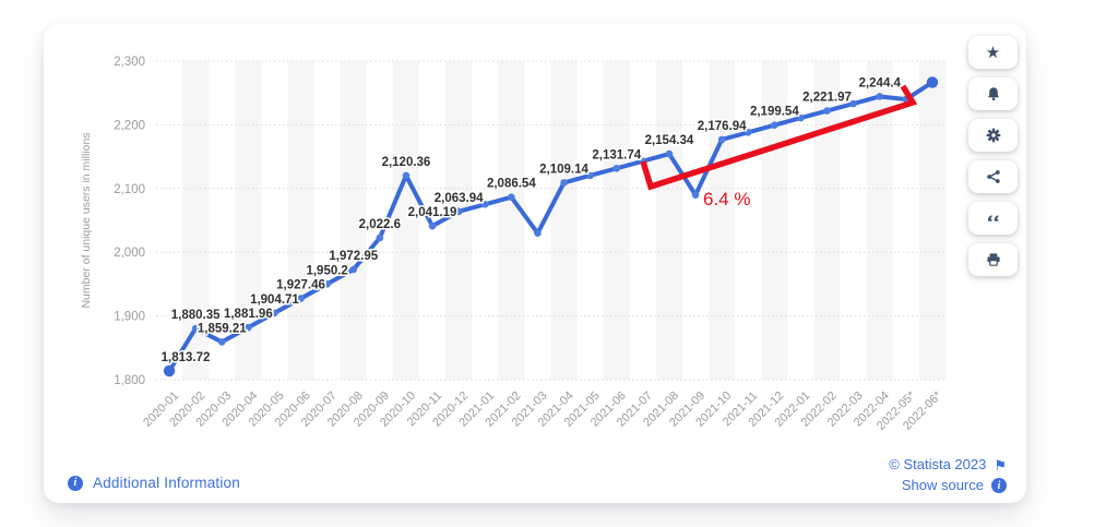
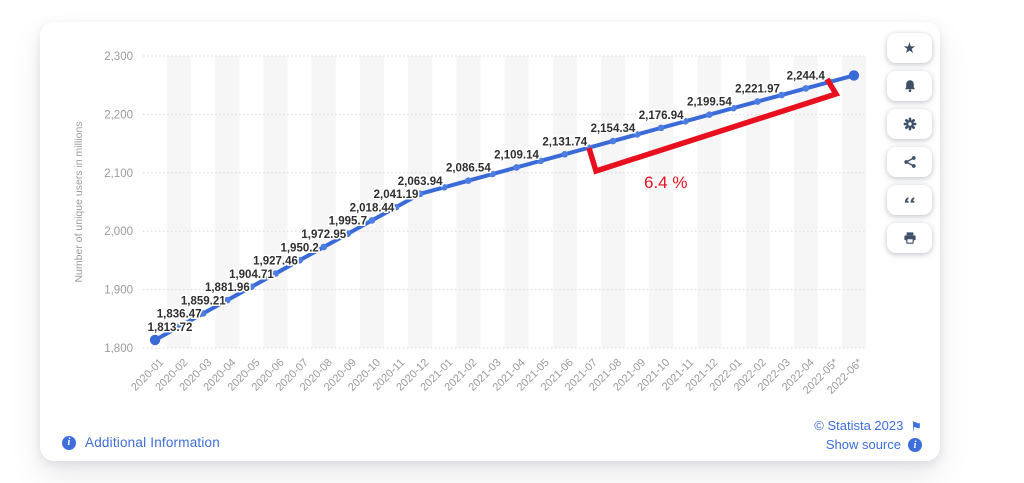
2020-02: 1,880.35 -> 1,836.47
2020-09: 2,022.6 -> 1,995.7
2020-10: 2,120.36 -> 2,018.44
2021-03: 2030 -> 2100
2021-09: 2090 -> 2170
2022-05*: 2240 -> 2260
